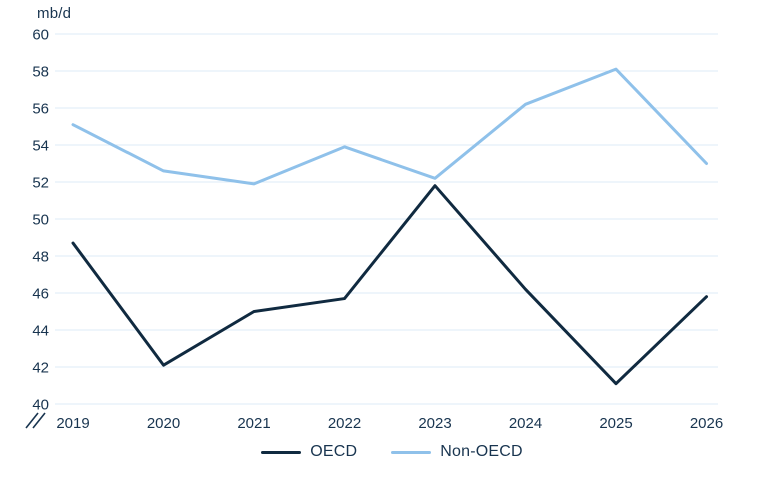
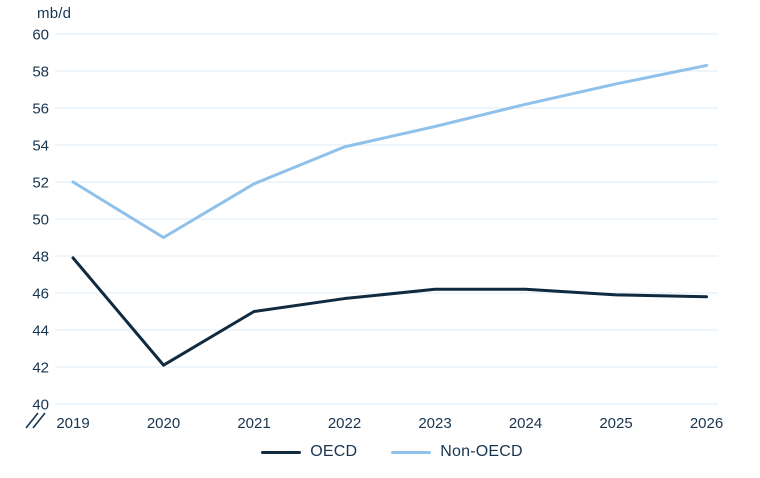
OECD/2019: 48.7 -> 47.9
Non-OECD/2019: 55.1 -> 52.0
Non-OECD/2020: 52.6 -> 49.0
OECD/2023: 51.8 -> 46.2
Non-OECD/2023: 52.2 -> 55.0
OECD/2025: 41.1 -> 45.9
Non-OECD/2025: 58.1 -> 57.3
Non-OECD/2026: 53.0 -> 58.3
